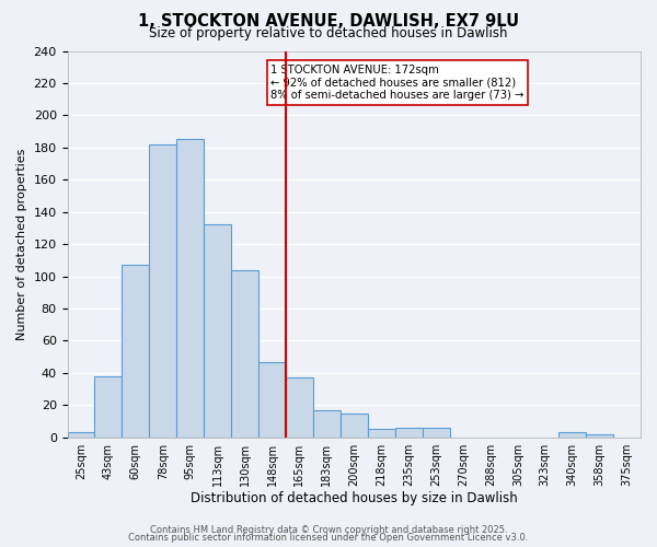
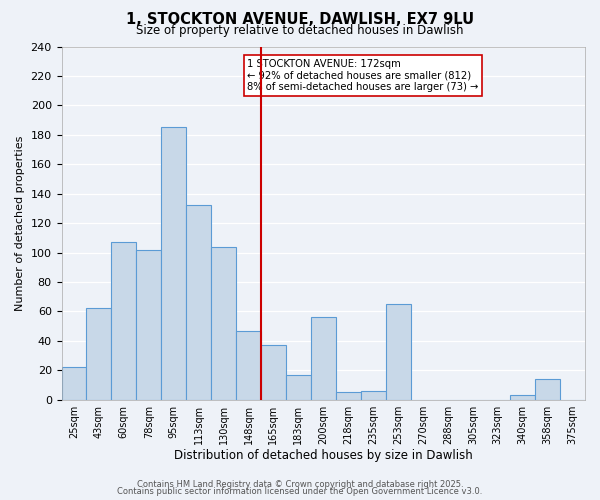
25sqm: 3 -> 22
43sqm: 38 -> 62
78sqm: 182 -> 102
200sqm: 15 -> 56
253sqm: 6 -> 65
358sqm: 2 -> 14
